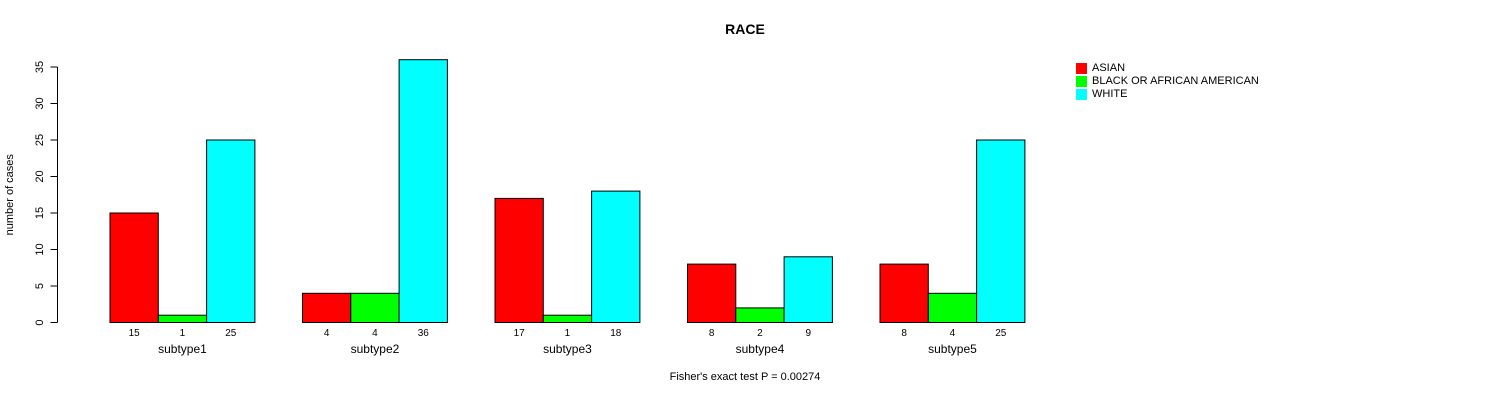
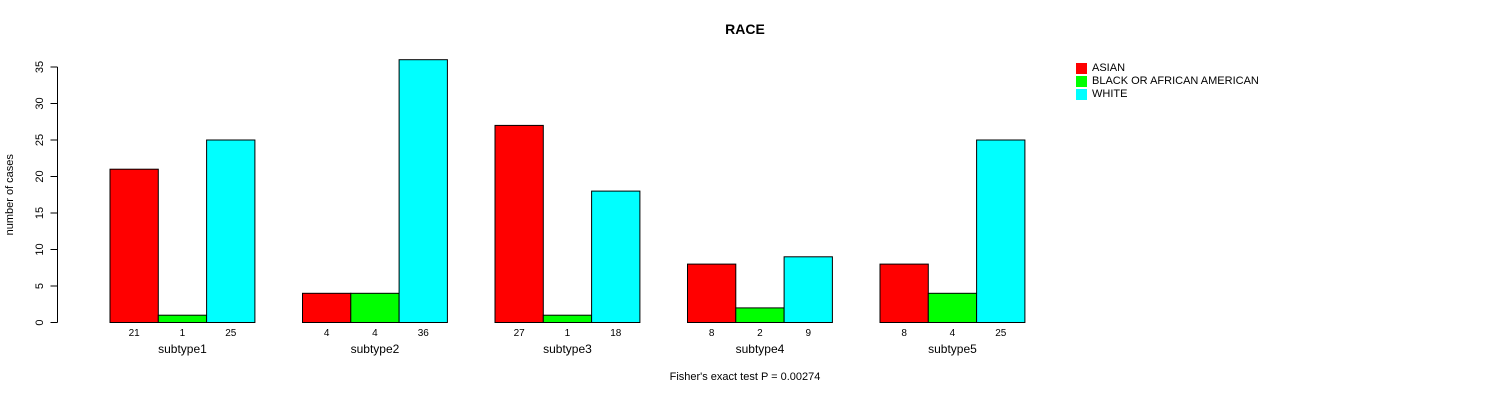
ASIAN/subtype1: 15 -> 21
ASIAN/subtype3: 17 -> 27
